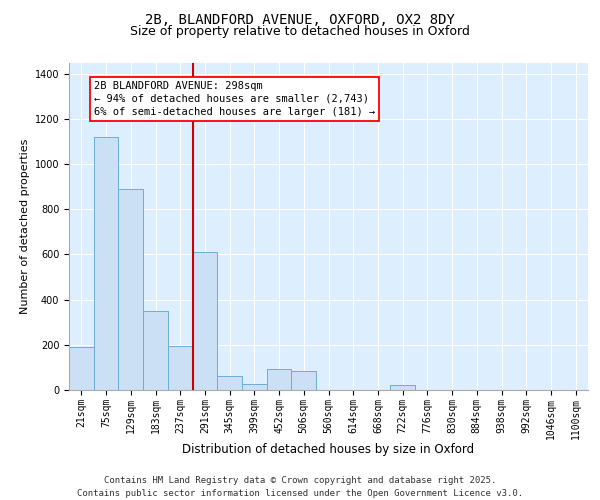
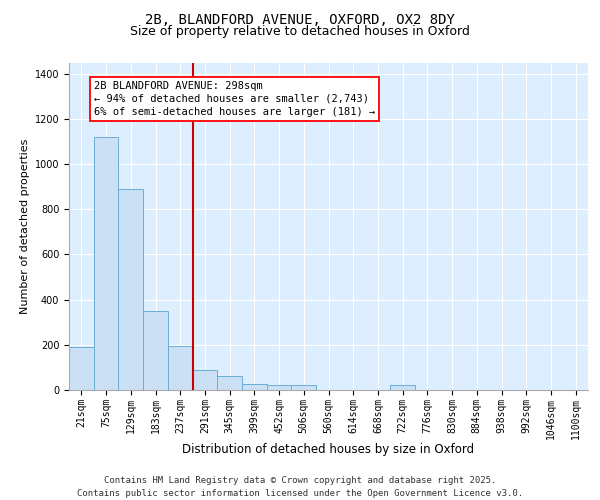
291sqm: 610 -> 90
452sqm: 95 -> 20
506sqm: 85 -> 20
